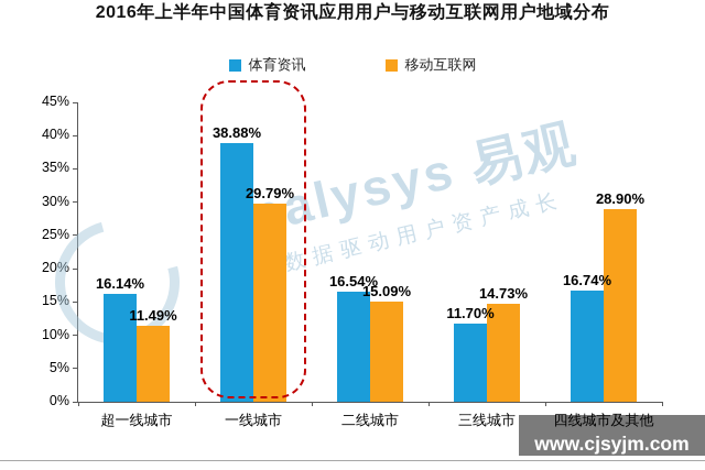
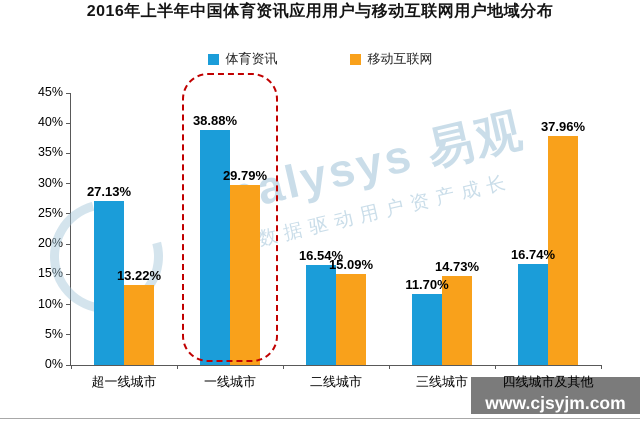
体育资讯/超一线城市: 16.14% -> 27.13%
移动互联网/超一线城市: 11.49% -> 13.22%
移动互联网/四线城市及其他: 28.90% -> 37.96%
